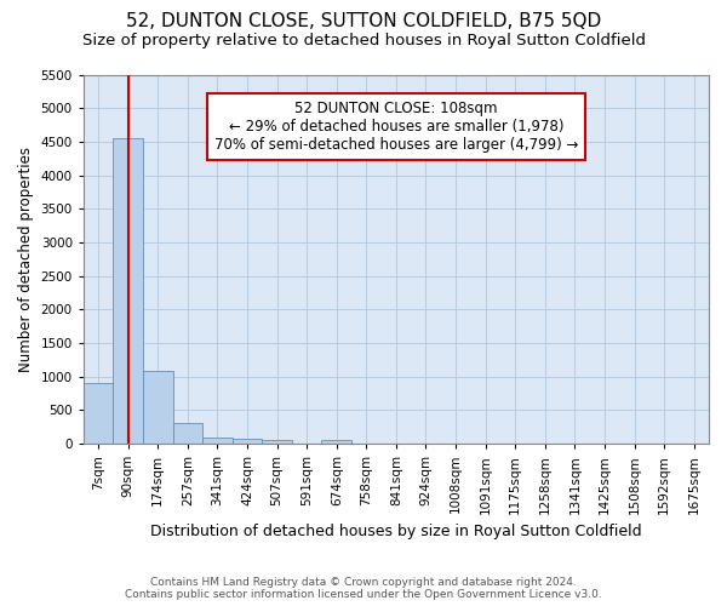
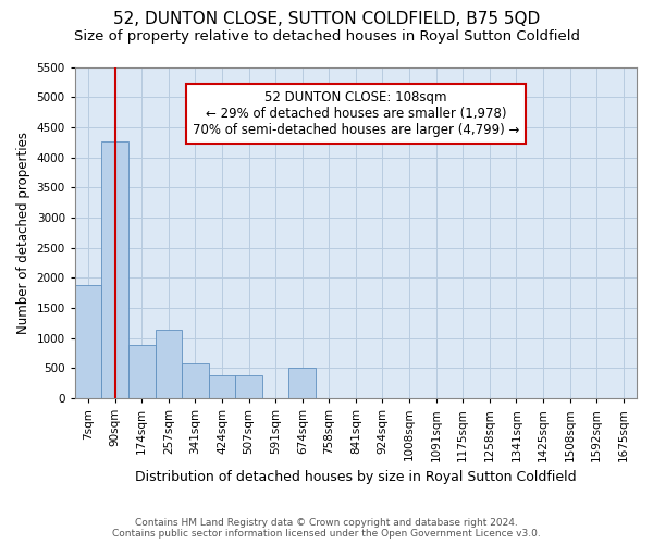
7sqm: 900 -> 1880
90sqm: 4560 -> 4260
174sqm: 1080 -> 880
257sqm: 300 -> 1140
341sqm: 90 -> 580
424sqm: 80 -> 380
507sqm: 60 -> 380
674sqm: 60 -> 500
